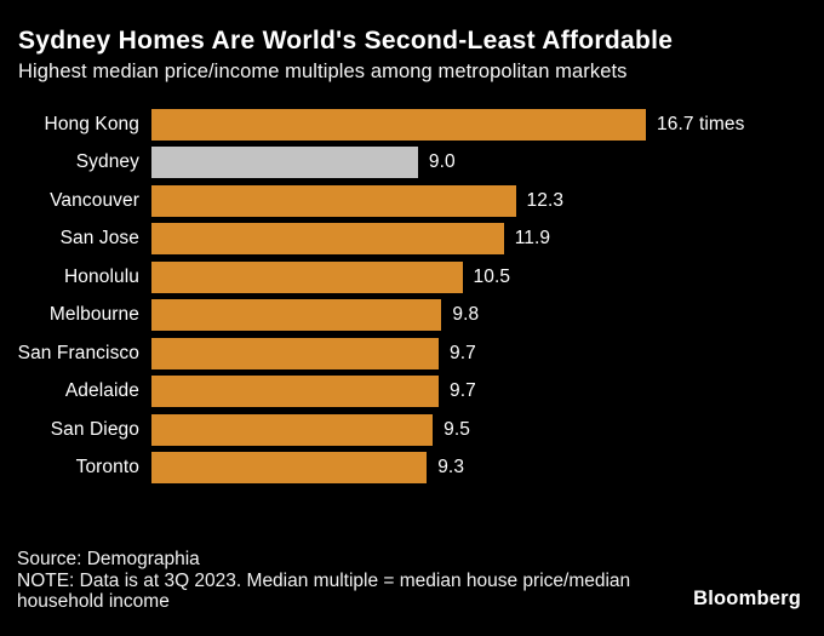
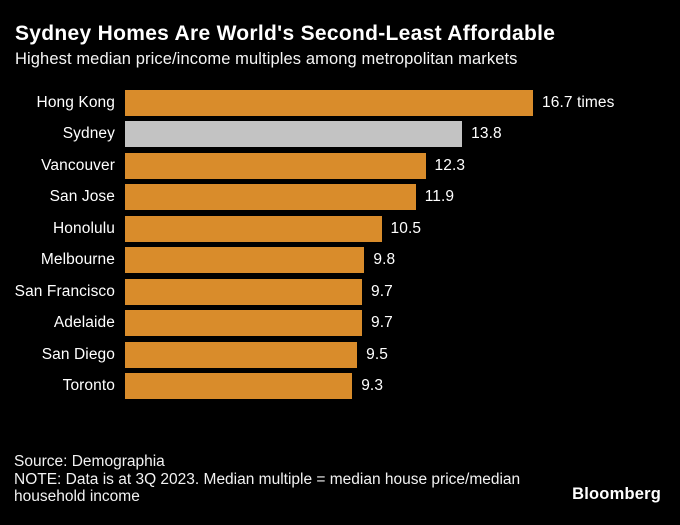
Sydney: 9.0 -> 13.8
